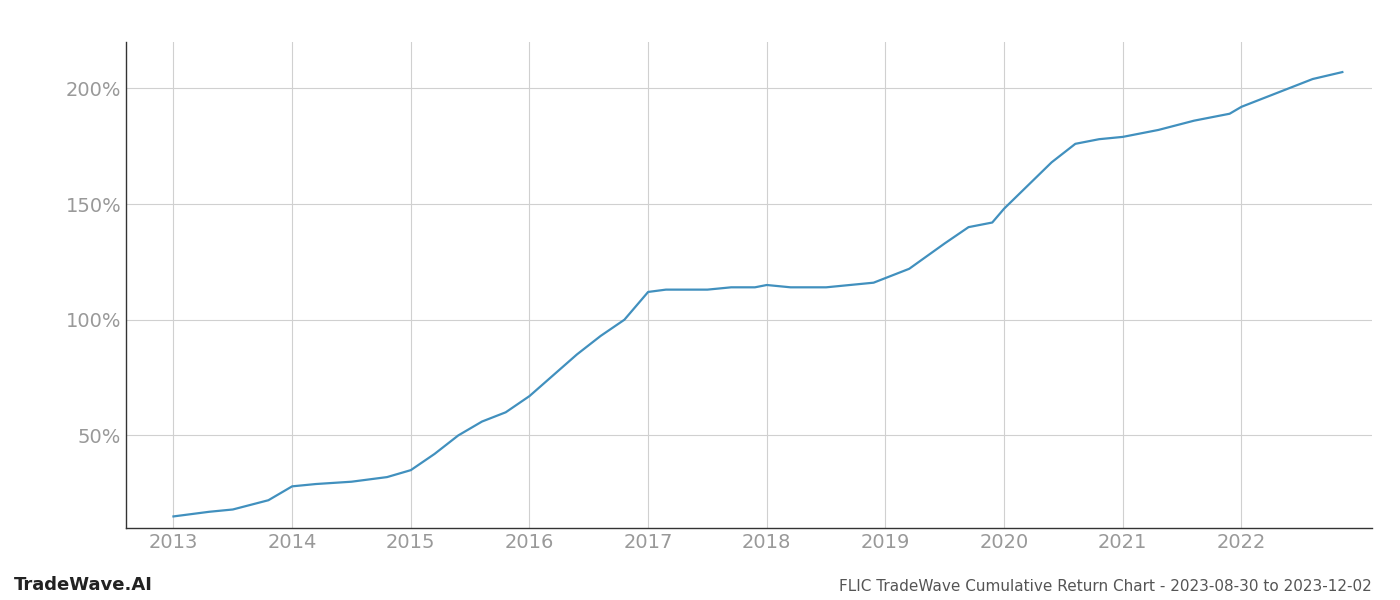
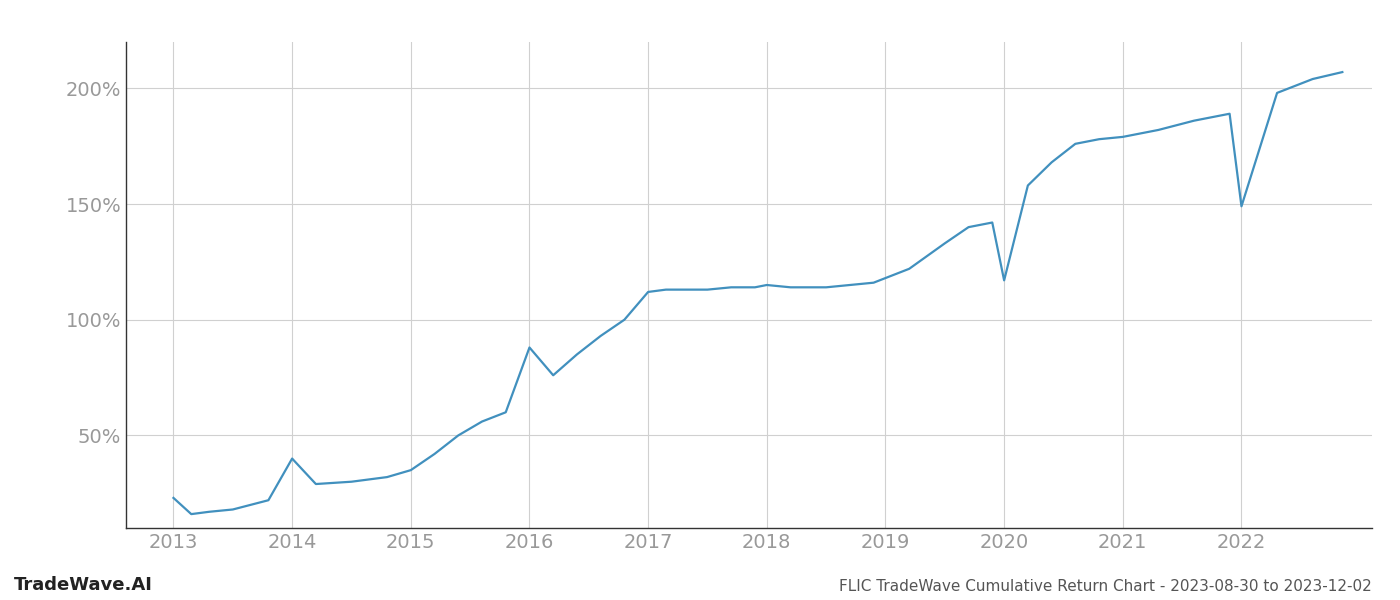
2013: 15% -> 23%
2014: 28% -> 40%
2016: 67% -> 88%
2020: 148% -> 117%
2022: 192% -> 149%
